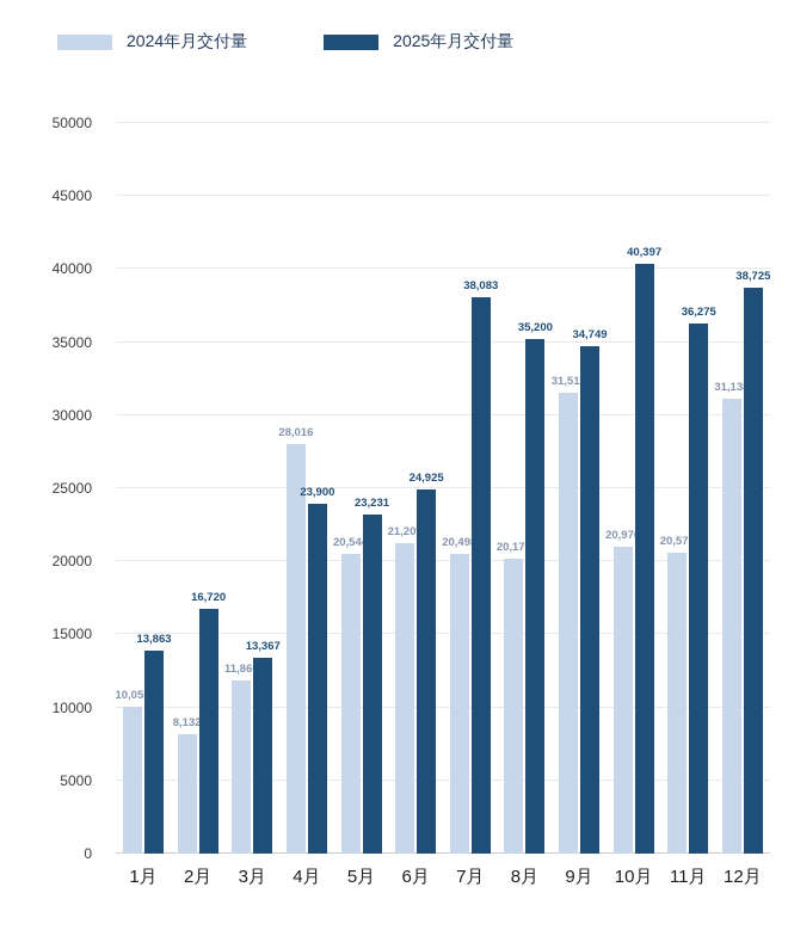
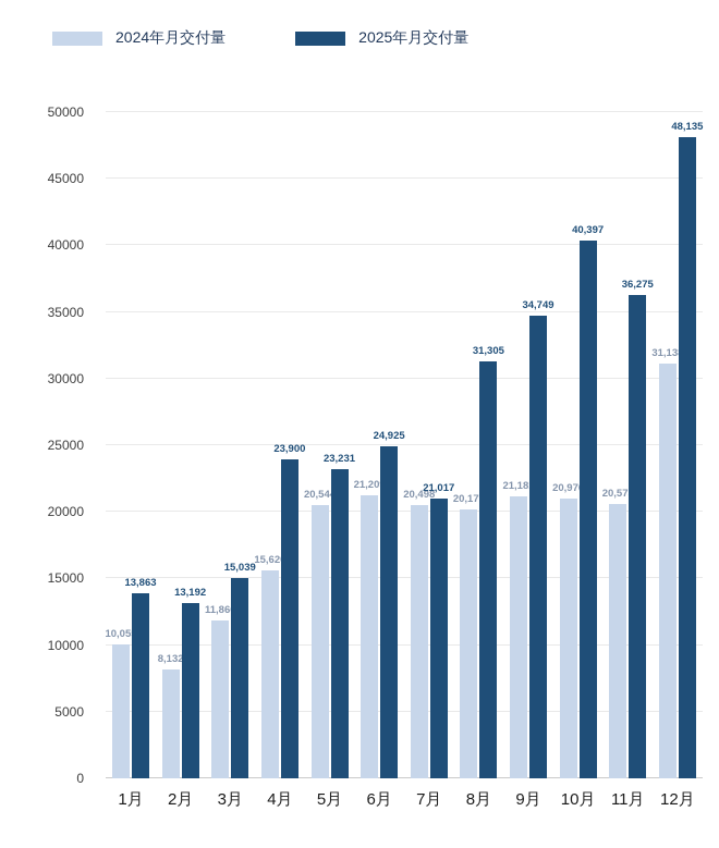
2025年月交付量/2月: 16,720 -> 13,192
2025年月交付量/3月: 13,367 -> 15,039
2024年月交付量/4月: 28,016 -> 15,620
2025年月交付量/7月: 38,083 -> 21,017
2025年月交付量/8月: 35,200 -> 31,305
2024年月交付量/9月: 31,511 -> 21,181
2025年月交付量/12月: 38,725 -> 48,135
